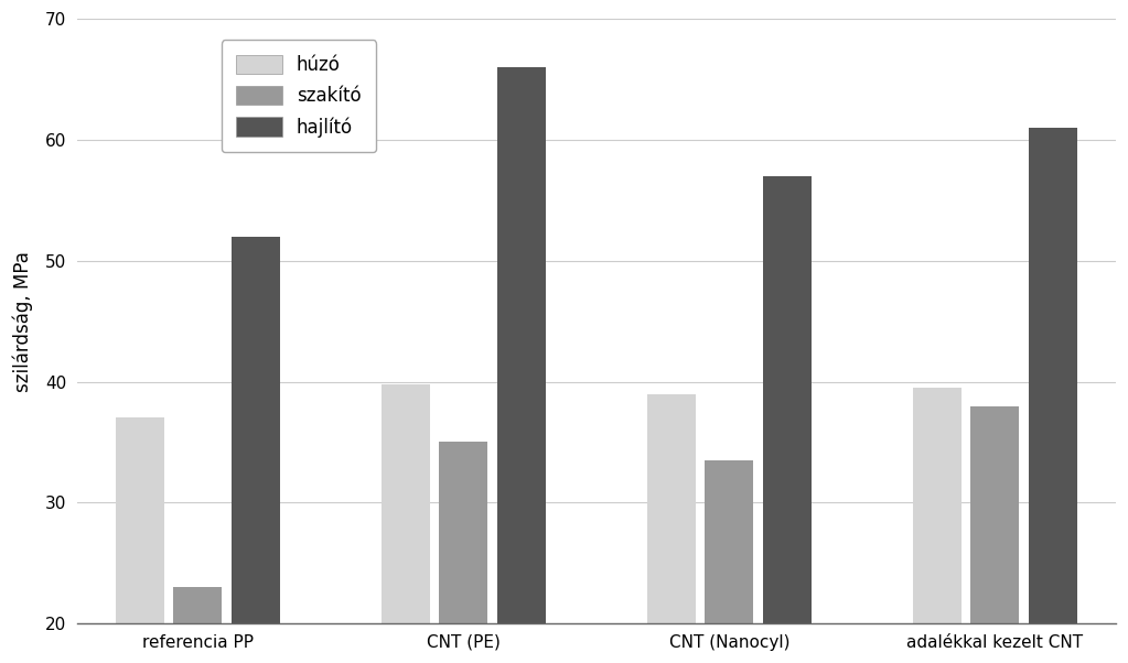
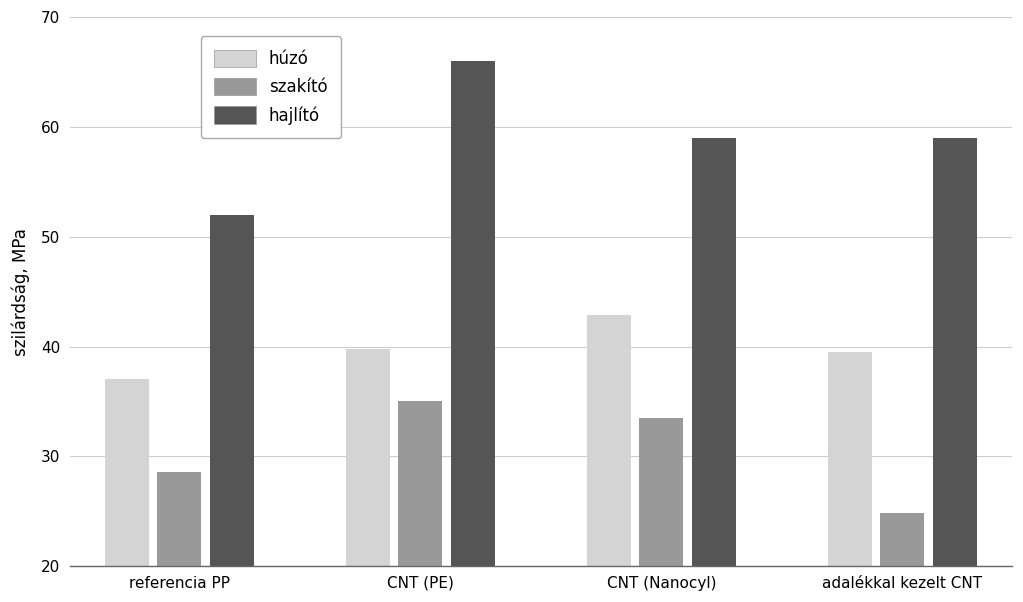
szakító/referencia PP: 23.0 -> 28.6
húzó/CNT (Nanocyl): 39.0 -> 42.9
hajlító/CNT (Nanocyl): 57 -> 59
szakító/adalékkal kezelt CNT: 38.0 -> 24.8
hajlító/adalékkal kezelt CNT: 61 -> 59
